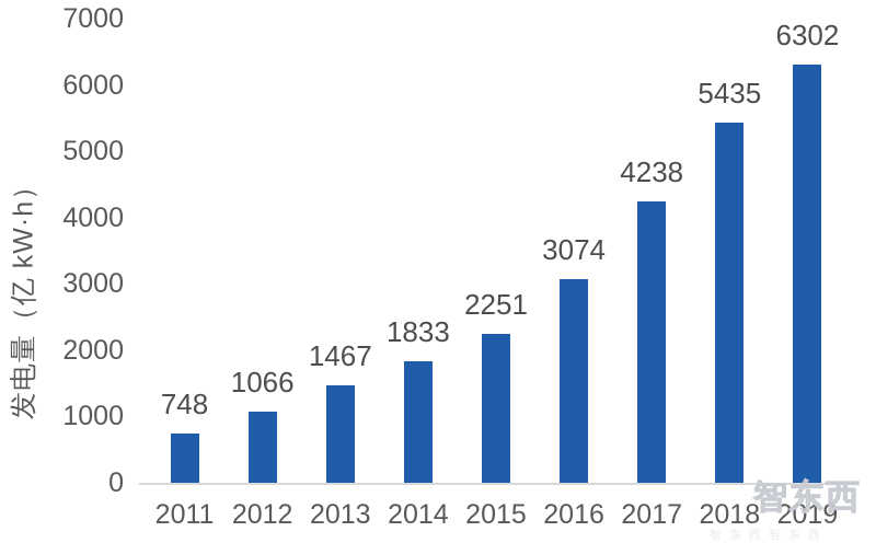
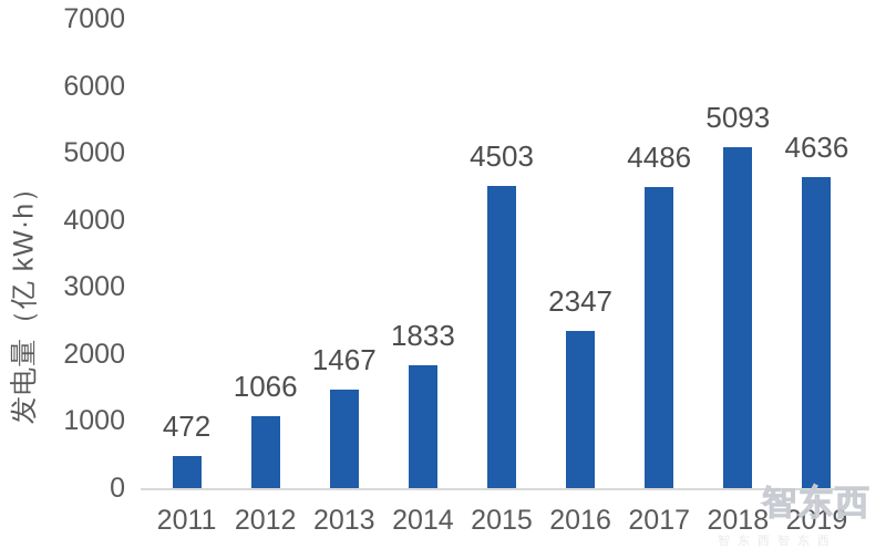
2011: 748 -> 472
2015: 2251 -> 4503
2016: 3074 -> 2347
2017: 4238 -> 4486
2018: 5435 -> 5093
2019: 6302 -> 4636
